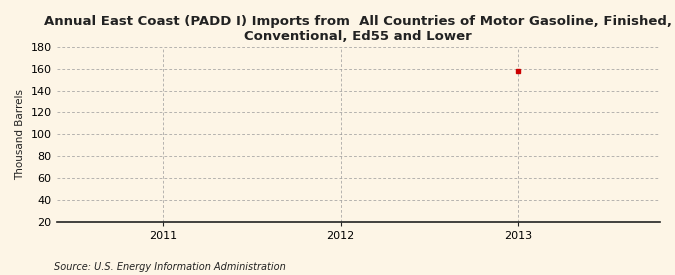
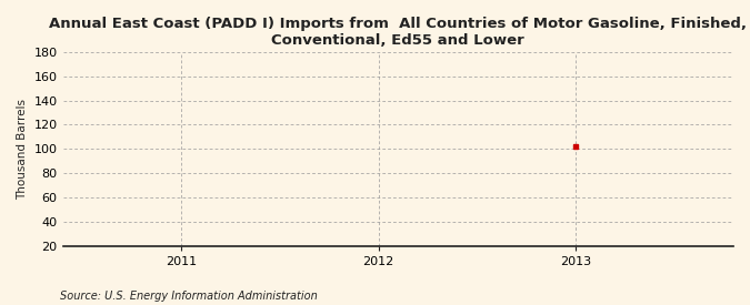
2013: 158 -> 102
